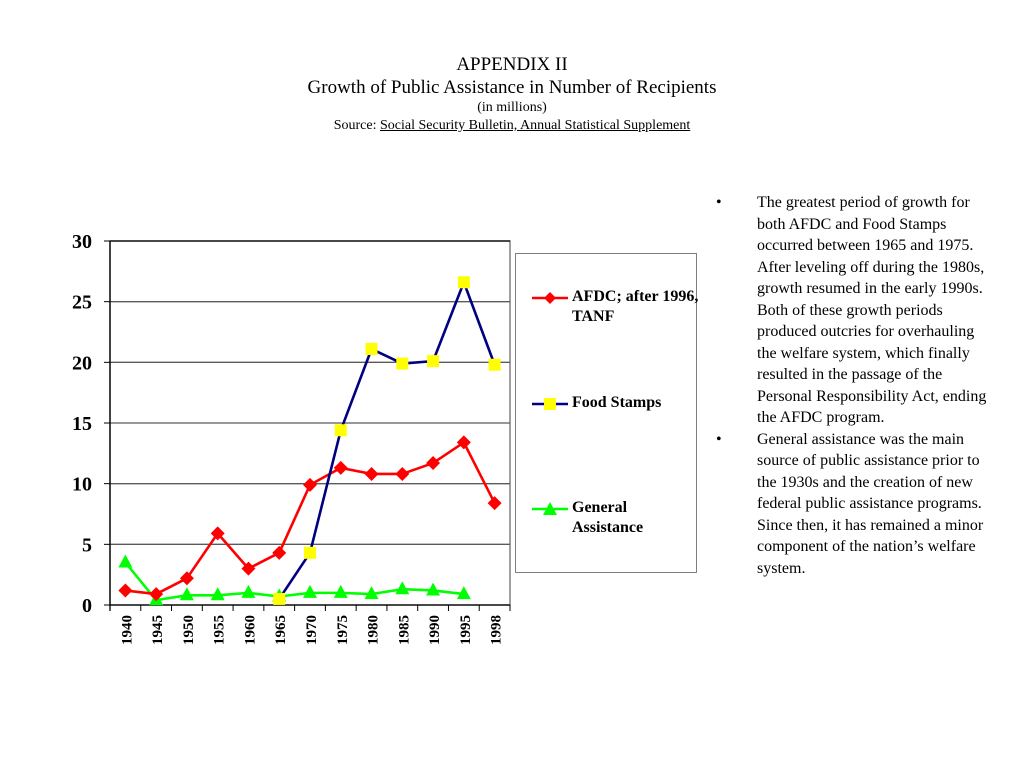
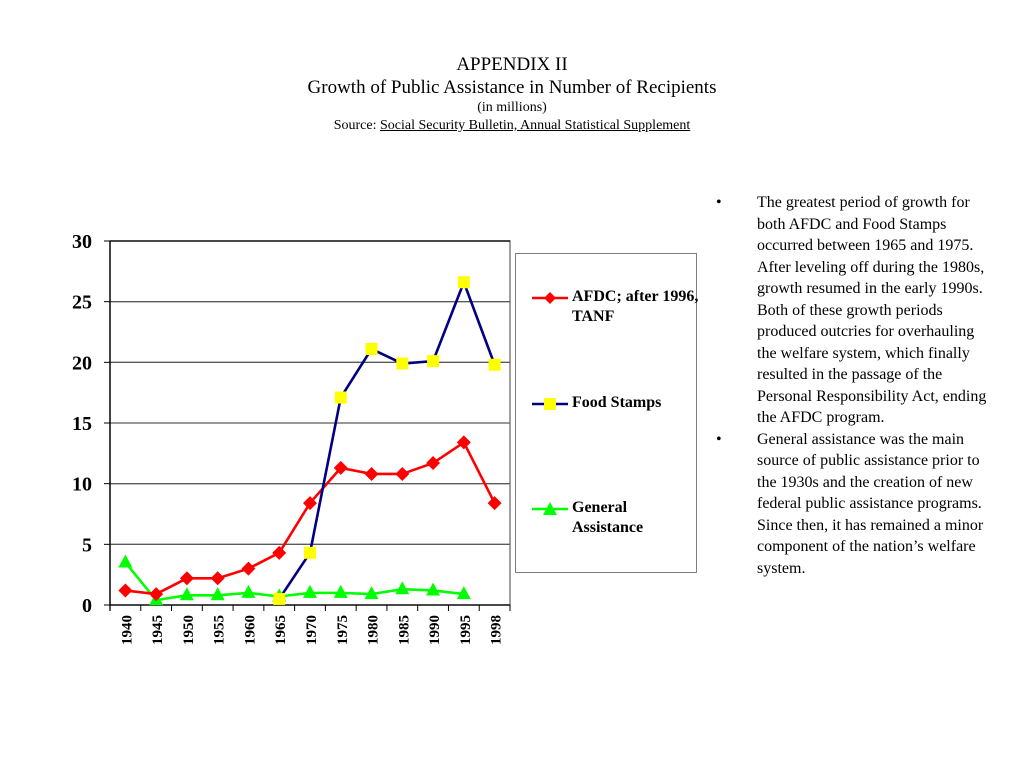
AFDC; after 1996, TANF/1955: 5.9 -> 2.2
AFDC; after 1996, TANF/1970: 9.9 -> 8.4
Food Stamps/1975: 14.4 -> 17.1
